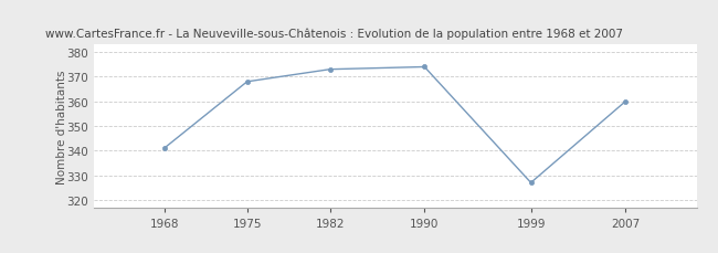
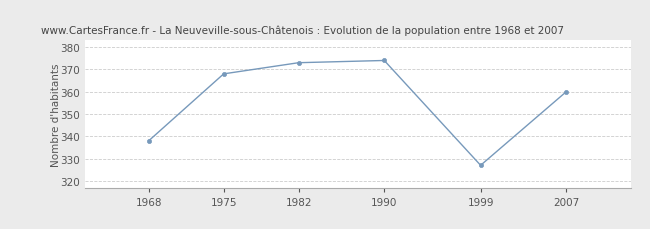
1968: 341 -> 338
